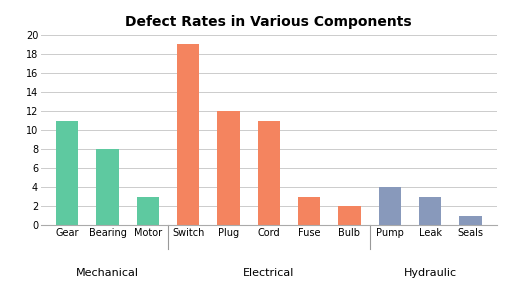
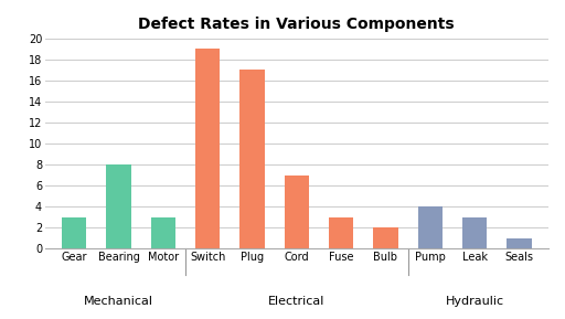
Gear: 11 -> 3
Plug: 12 -> 17
Cord: 11 -> 7
